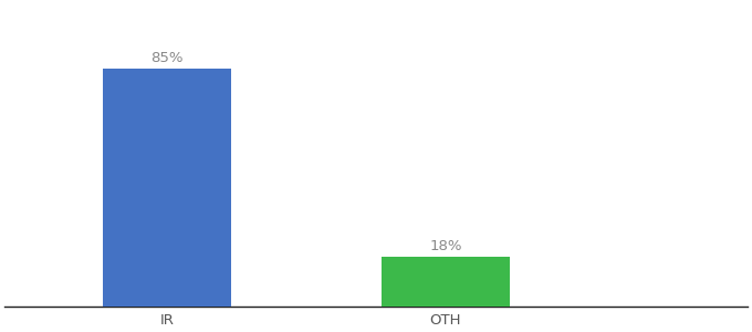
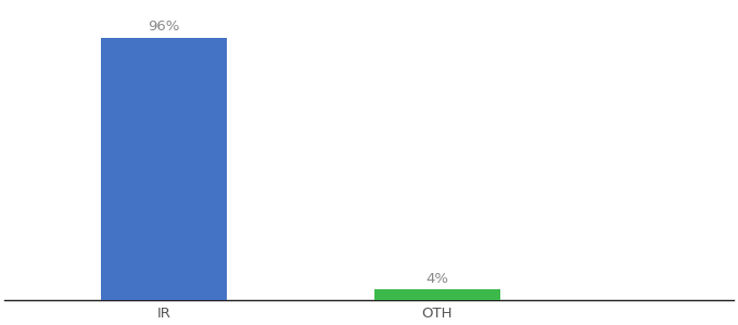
IR: 85% -> 96%
OTH: 18% -> 4%
